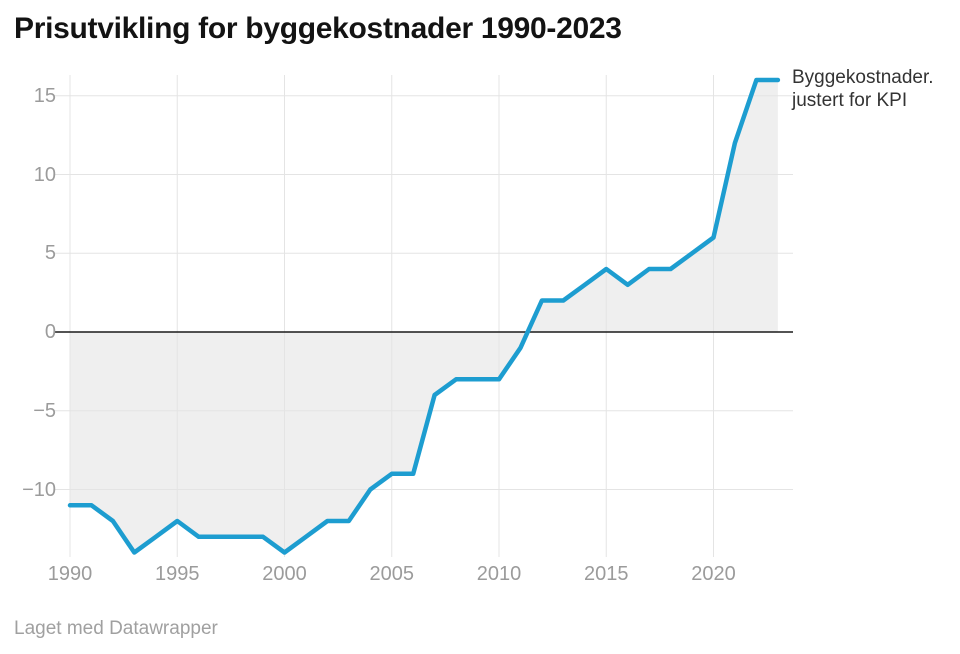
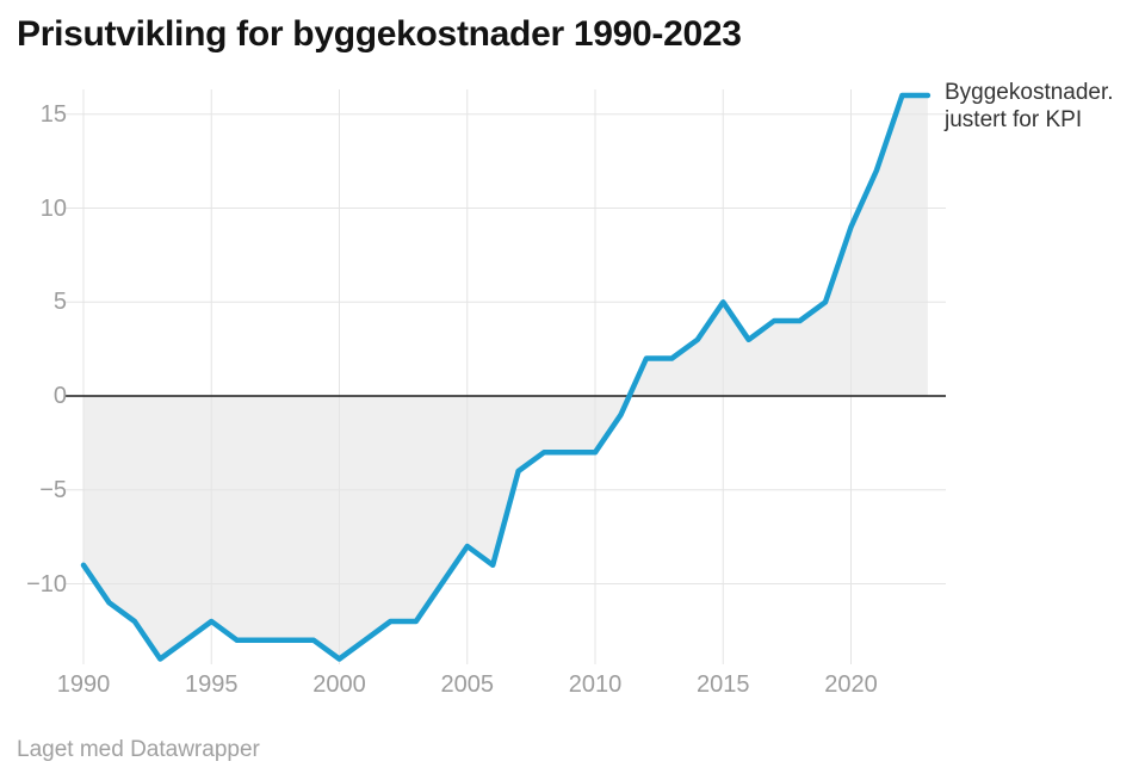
1990: -11 -> -9
2005: -9 -> -8
2015: 4 -> 5
2020: 6 -> 9
